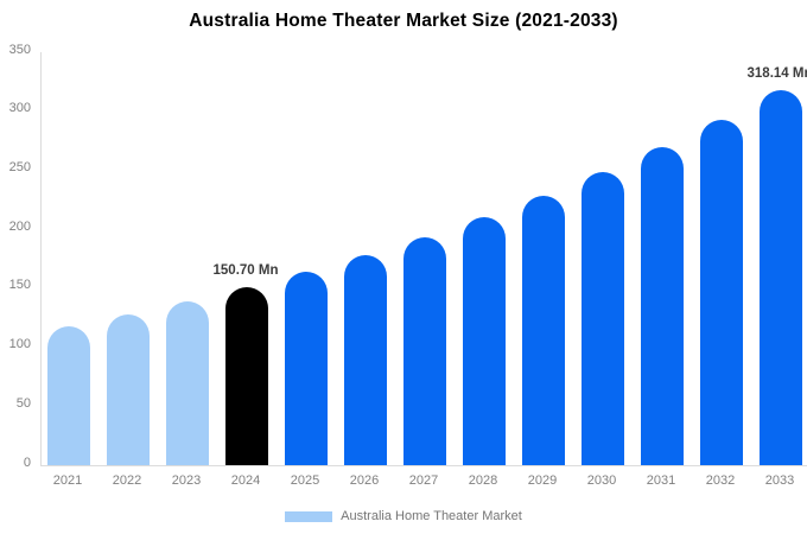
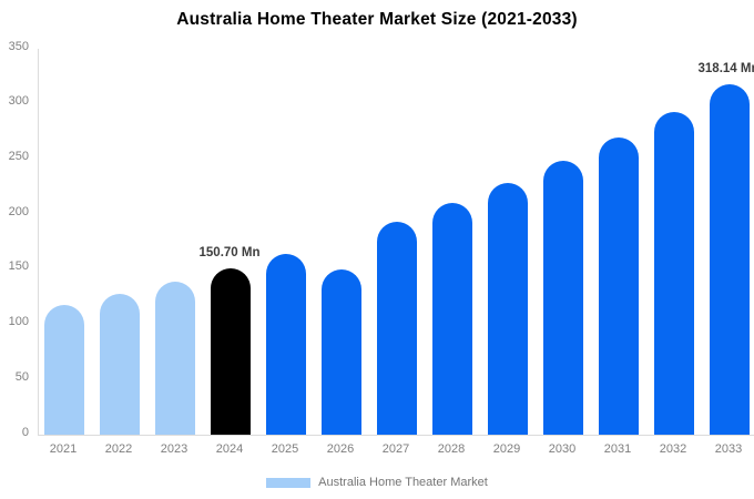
2026: 180 -> 150
